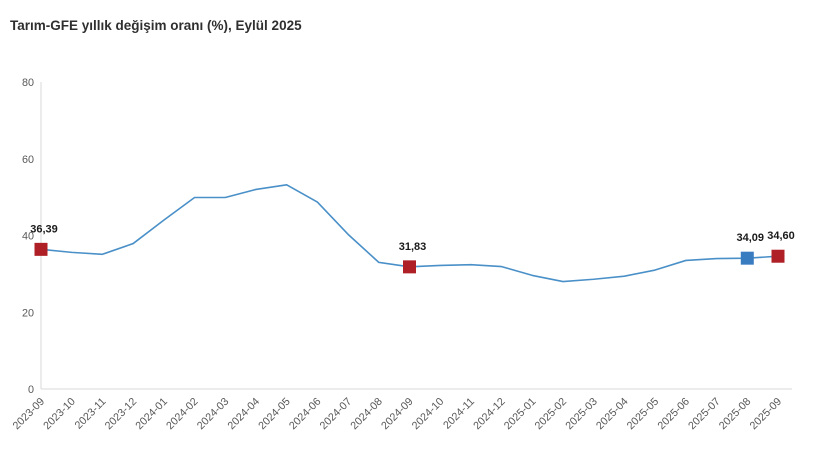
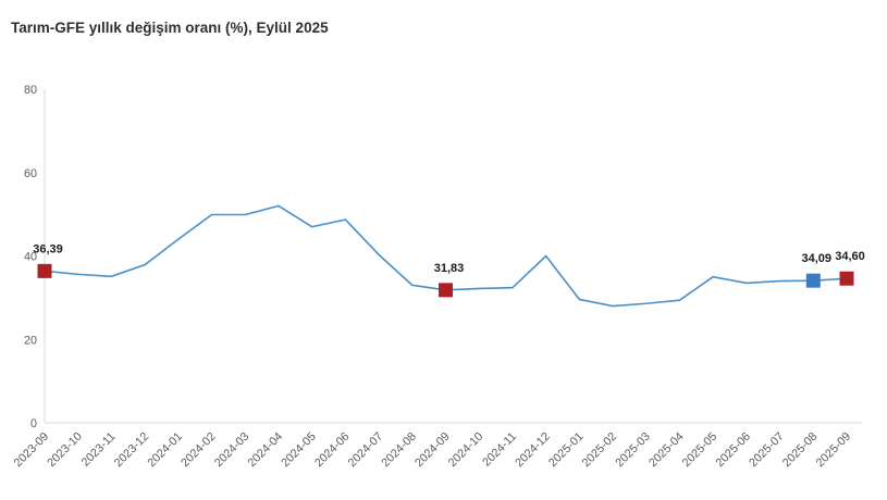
2024-05: 53 -> 47
2024-12: 32 -> 40
2025-05: 31 -> 35
